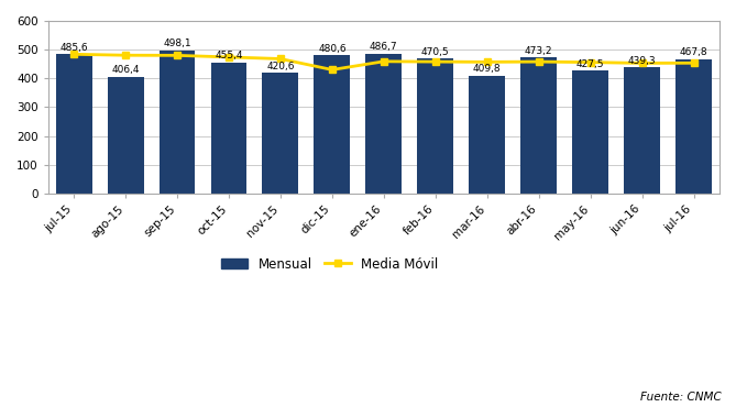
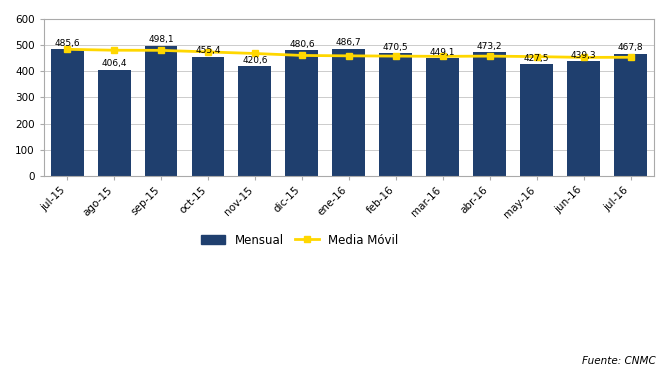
Media Móvil/dic-15: 430 -> 460
Mensual/mar-16: 409,8 -> 449,1
